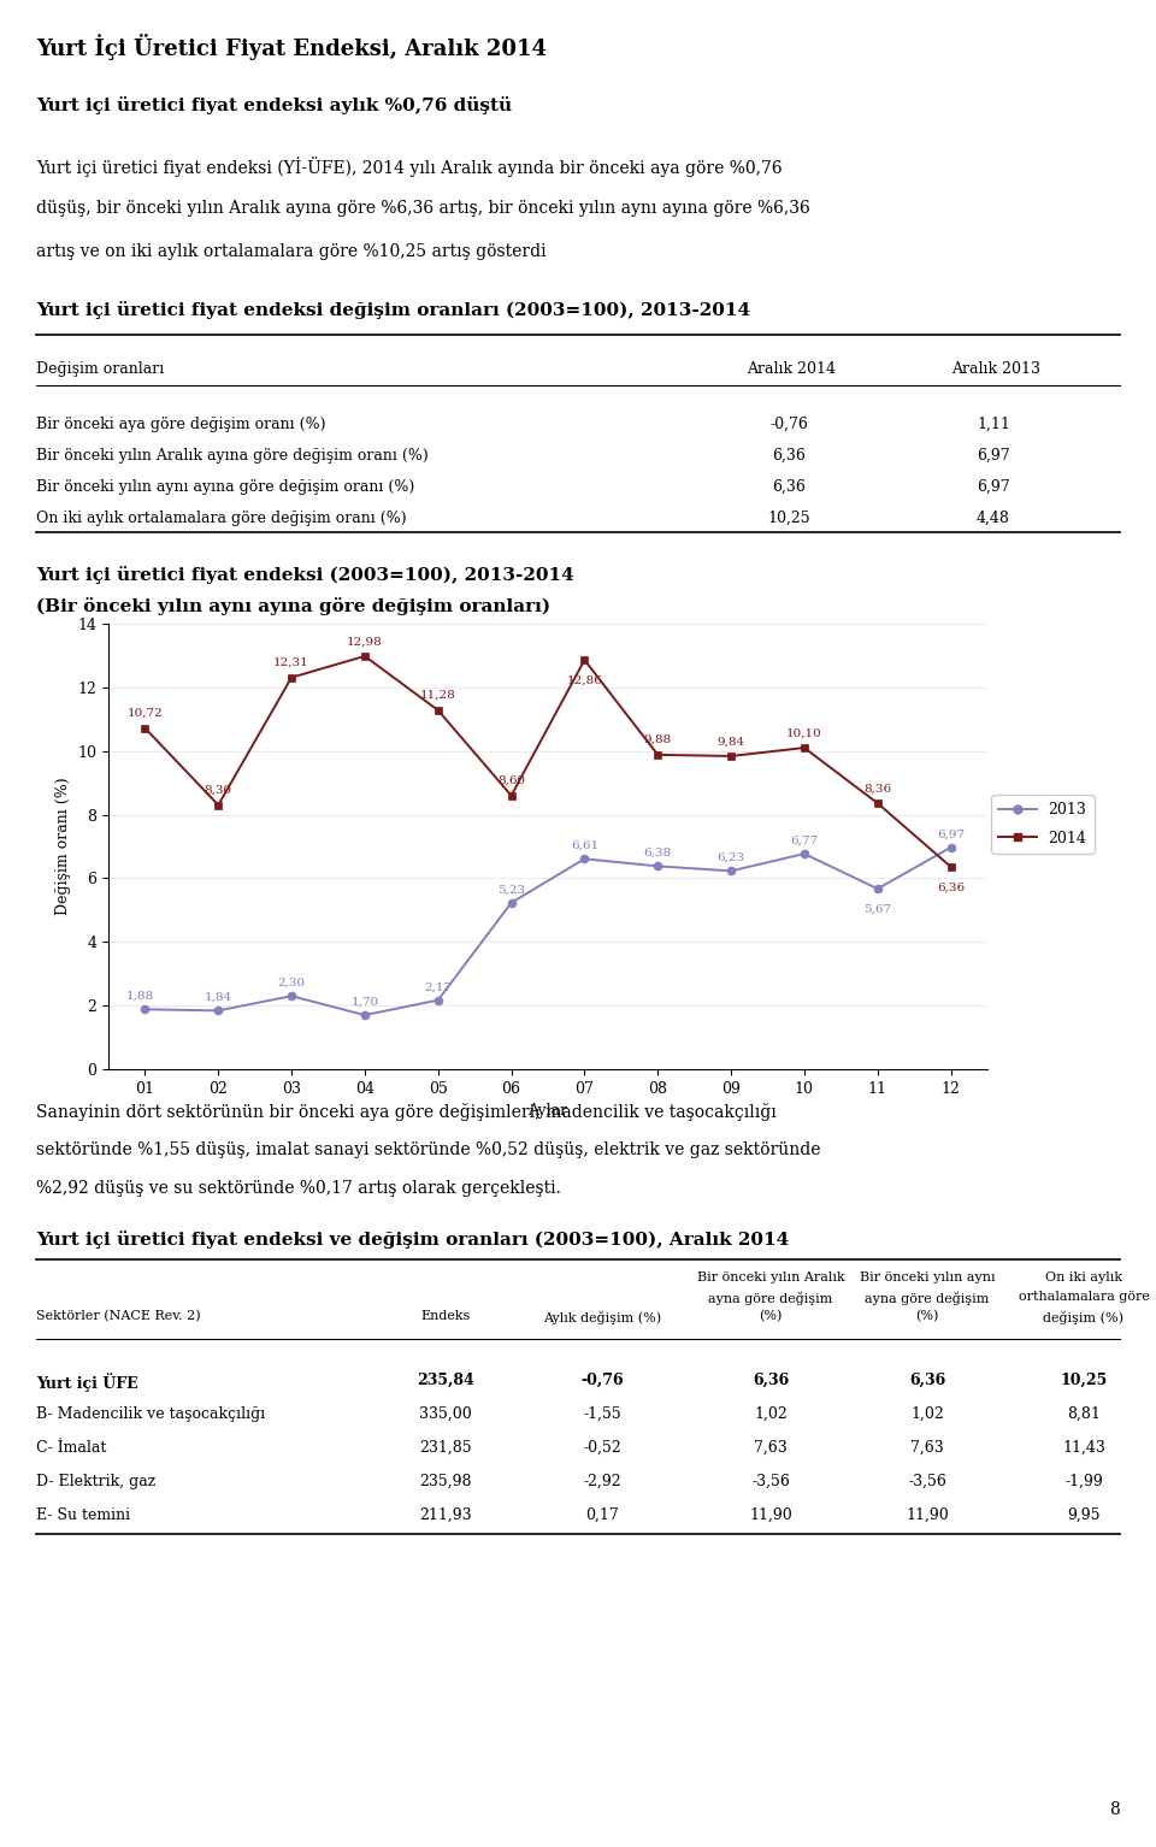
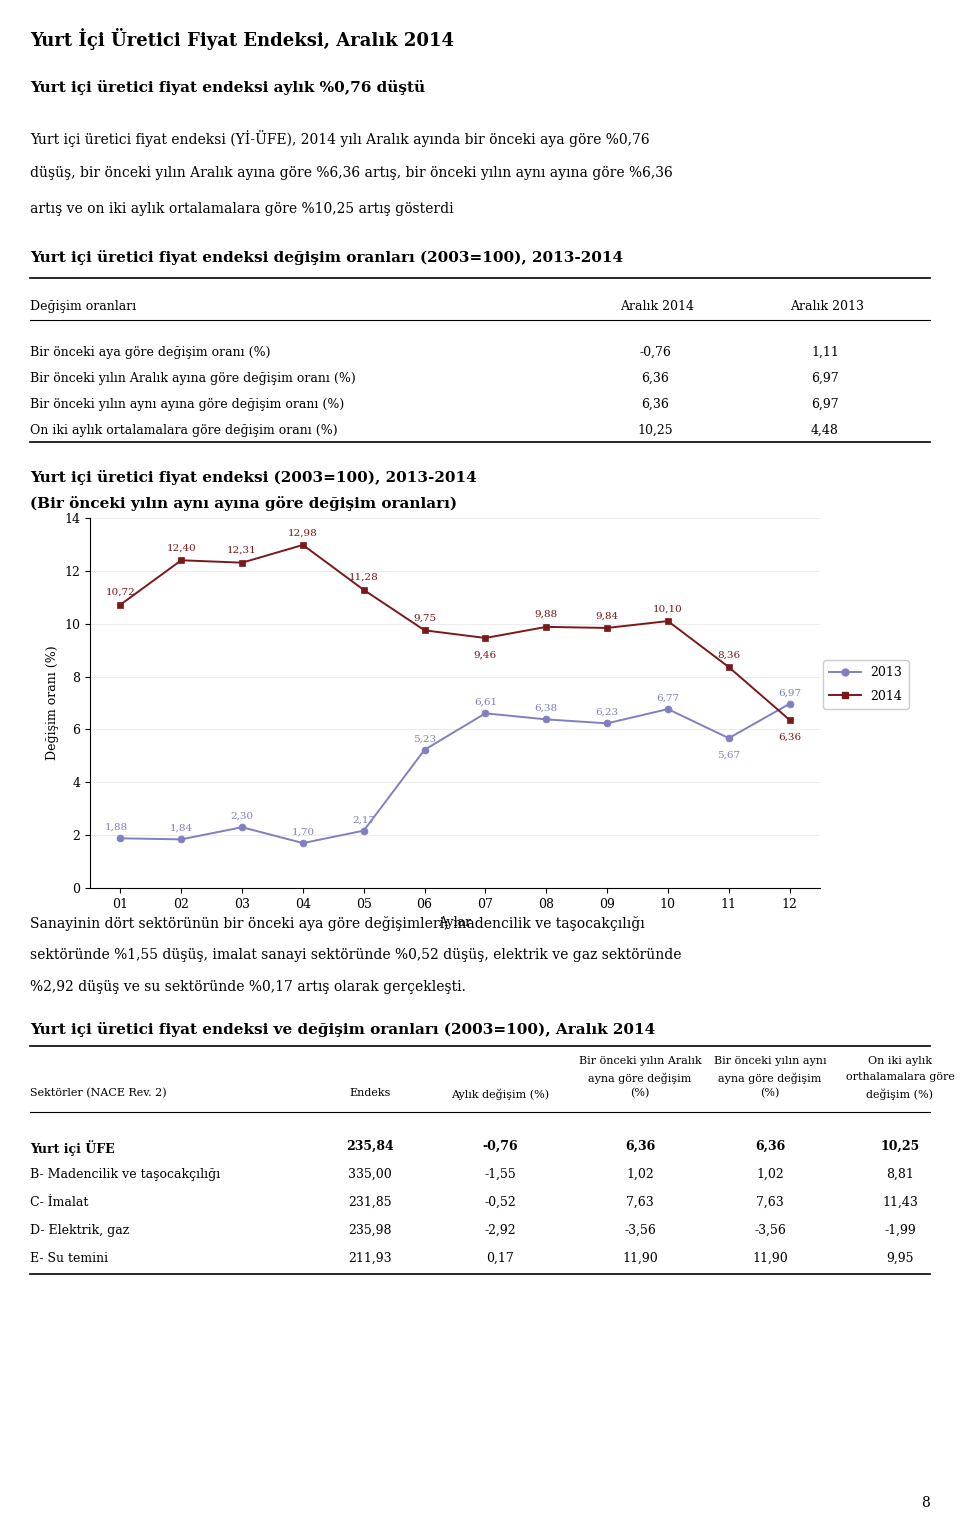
2014/02: 8,30 -> 12,40
2014/06: 8,60 -> 9,75
2014/07: 12,86 -> 9,46
